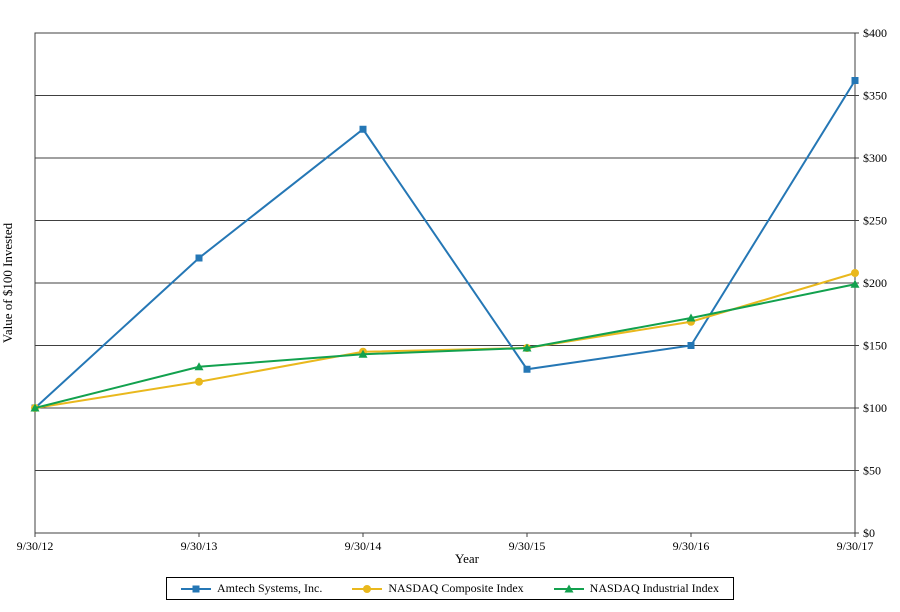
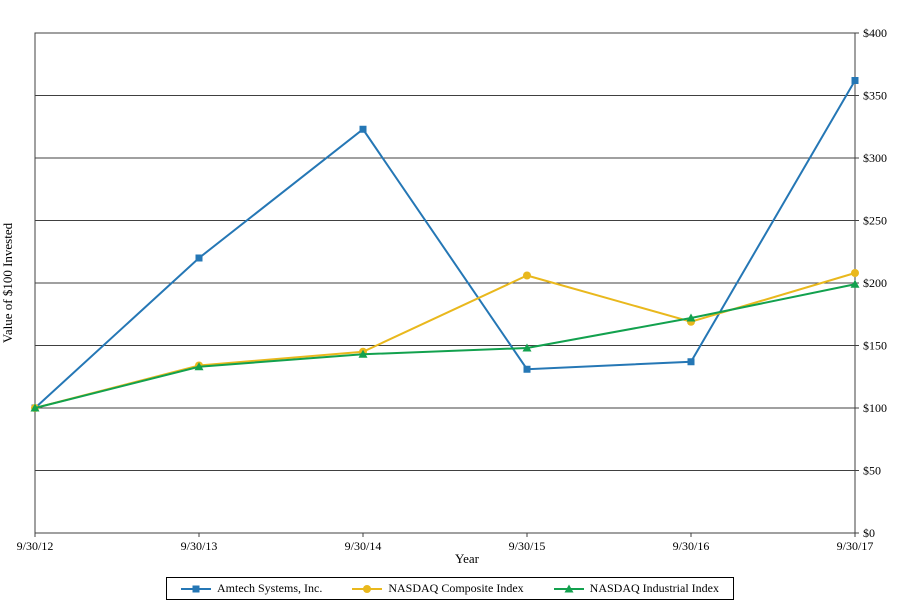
NASDAQ Composite Index/9/30/13: $121 -> $134
NASDAQ Composite Index/9/30/15: $148 -> $206
Amtech Systems, Inc./9/30/16: $150 -> $137
